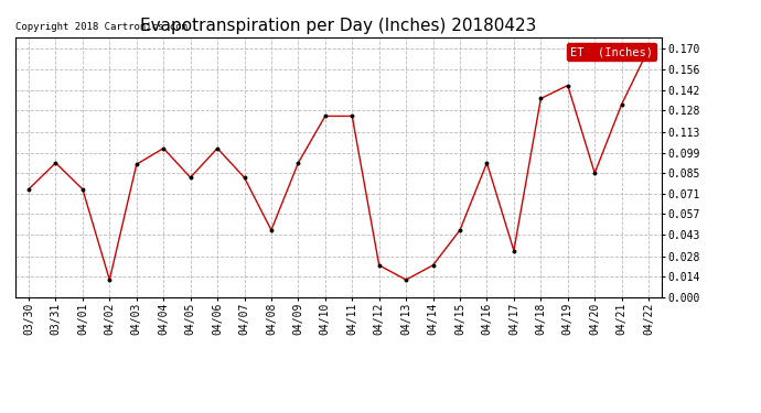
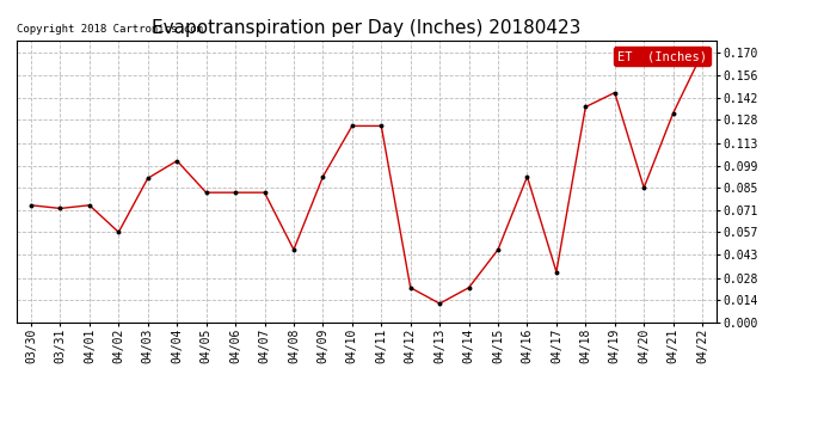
03/31: 0.092 -> 0.072
04/02: 0.012 -> 0.057
04/06: 0.102 -> 0.082
